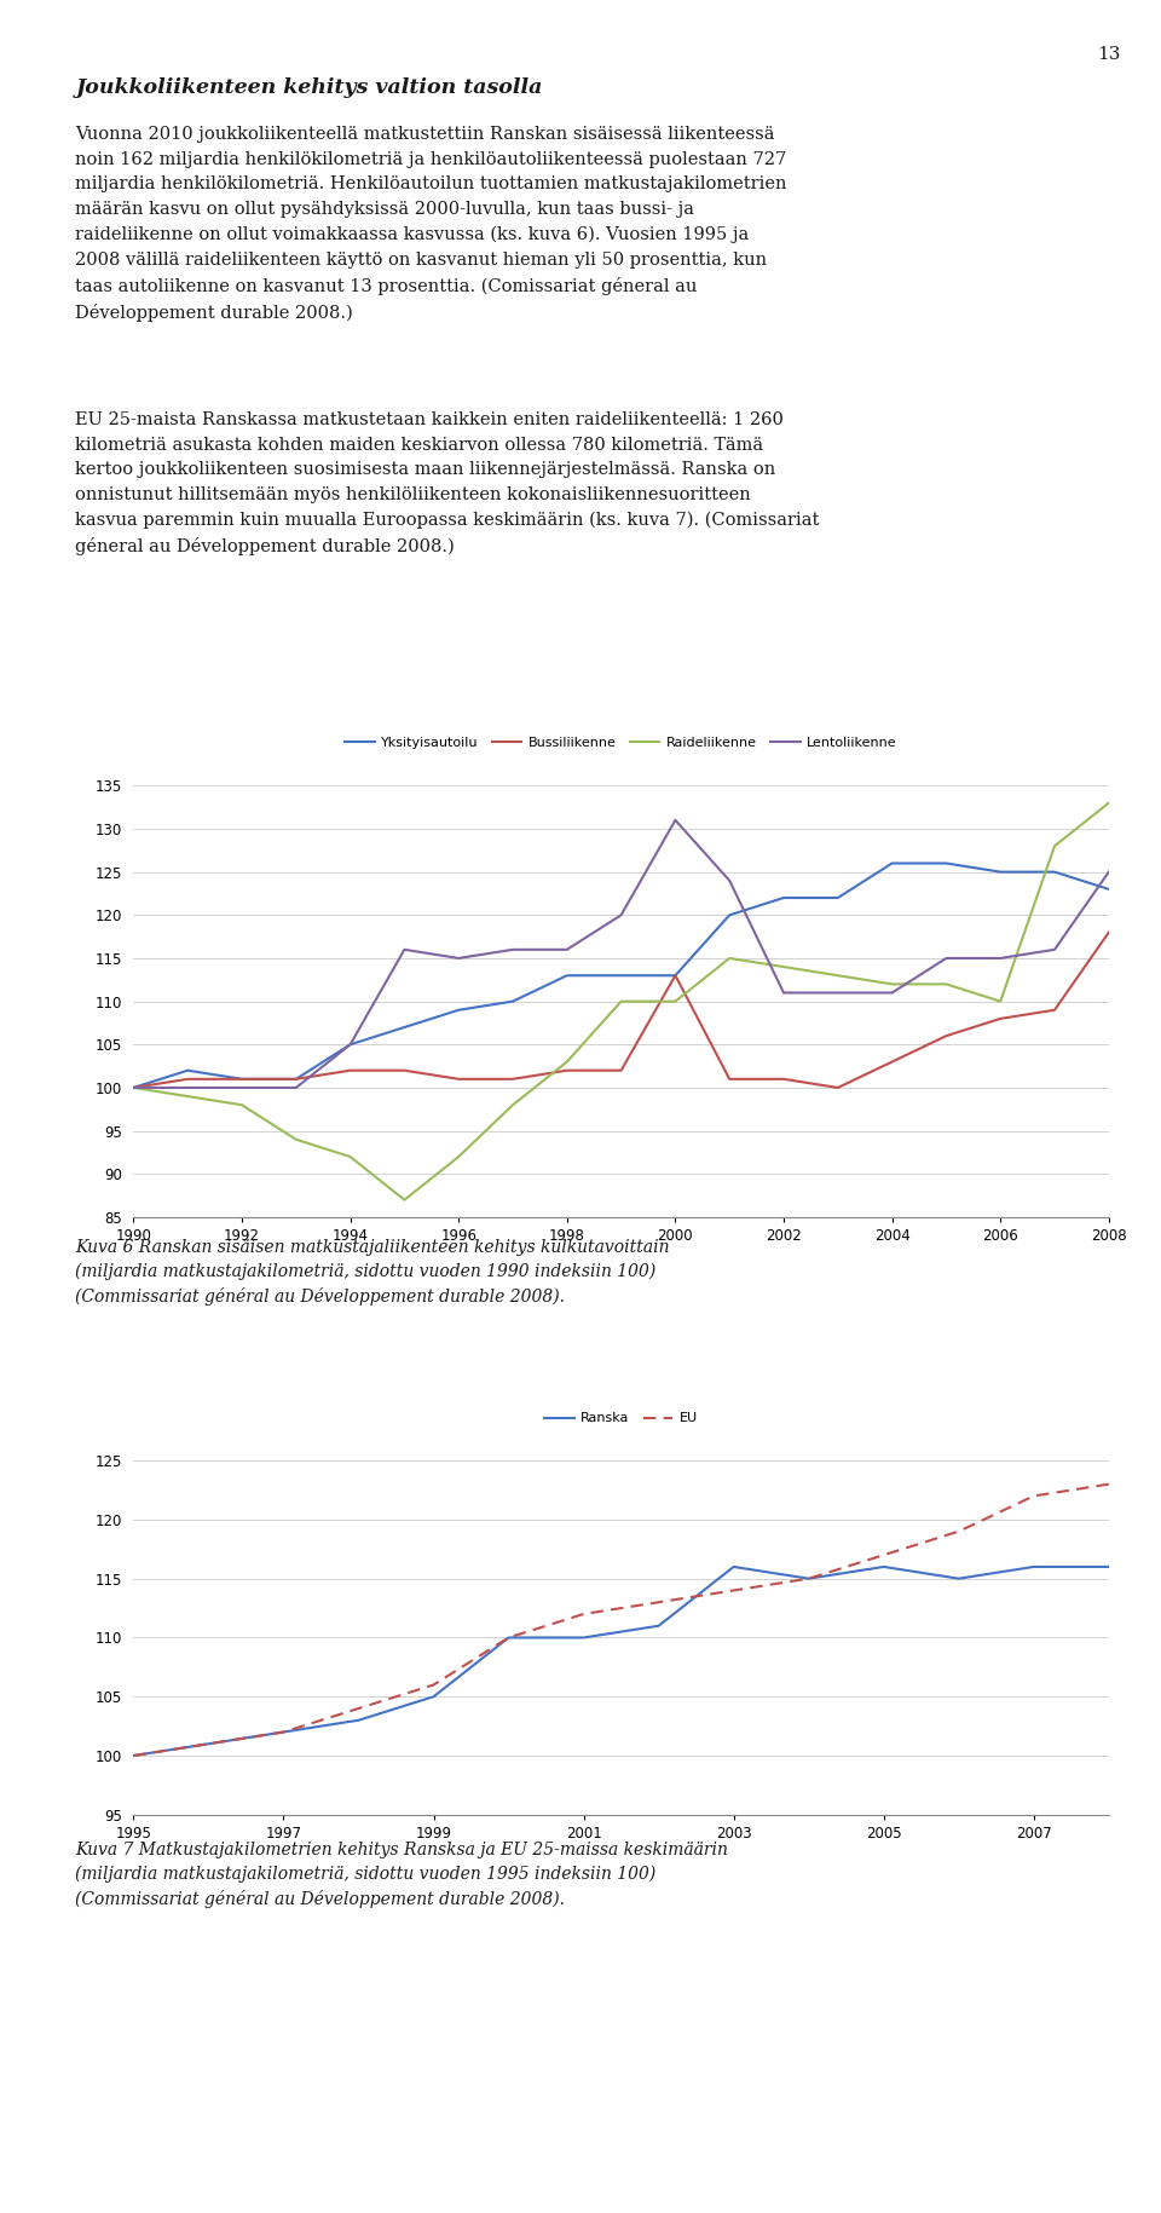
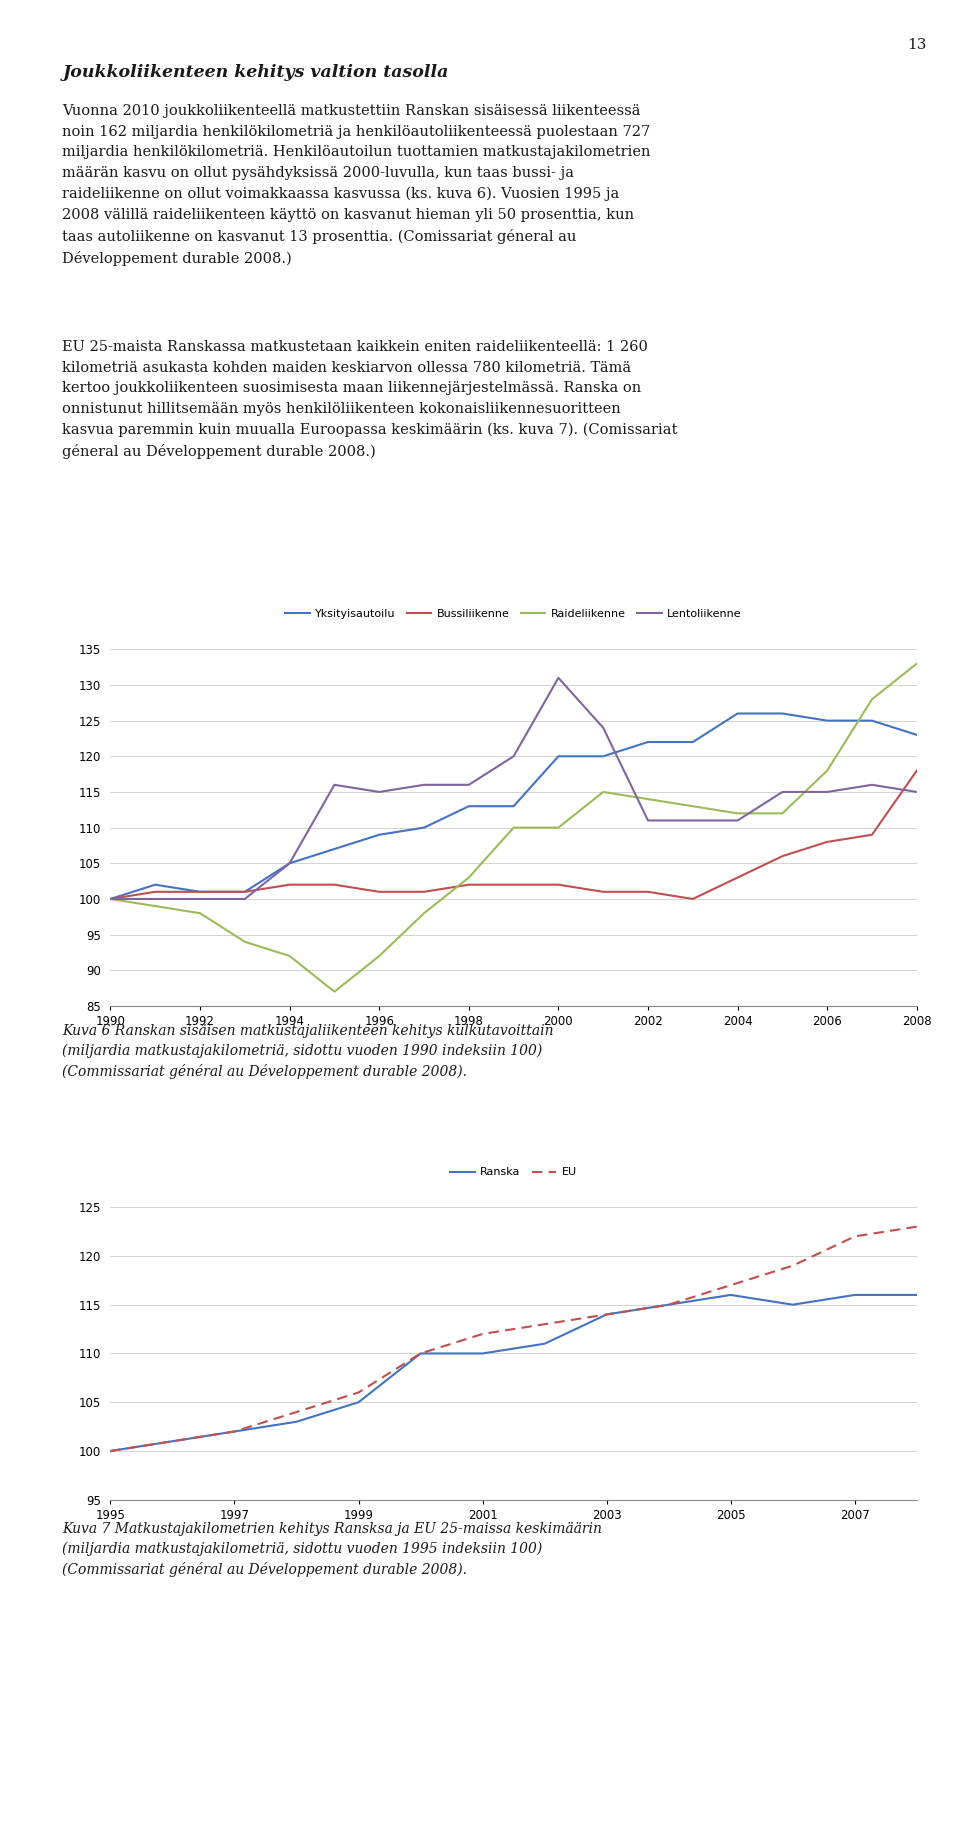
Yksityisautoilu/2000: 113 -> 120
Bussiliikenne/2000: 113 -> 102
Raideliikenne/2006: 110 -> 118
Lentoliikenne/2008: 125 -> 115
Ranska/2003: 116 -> 114
